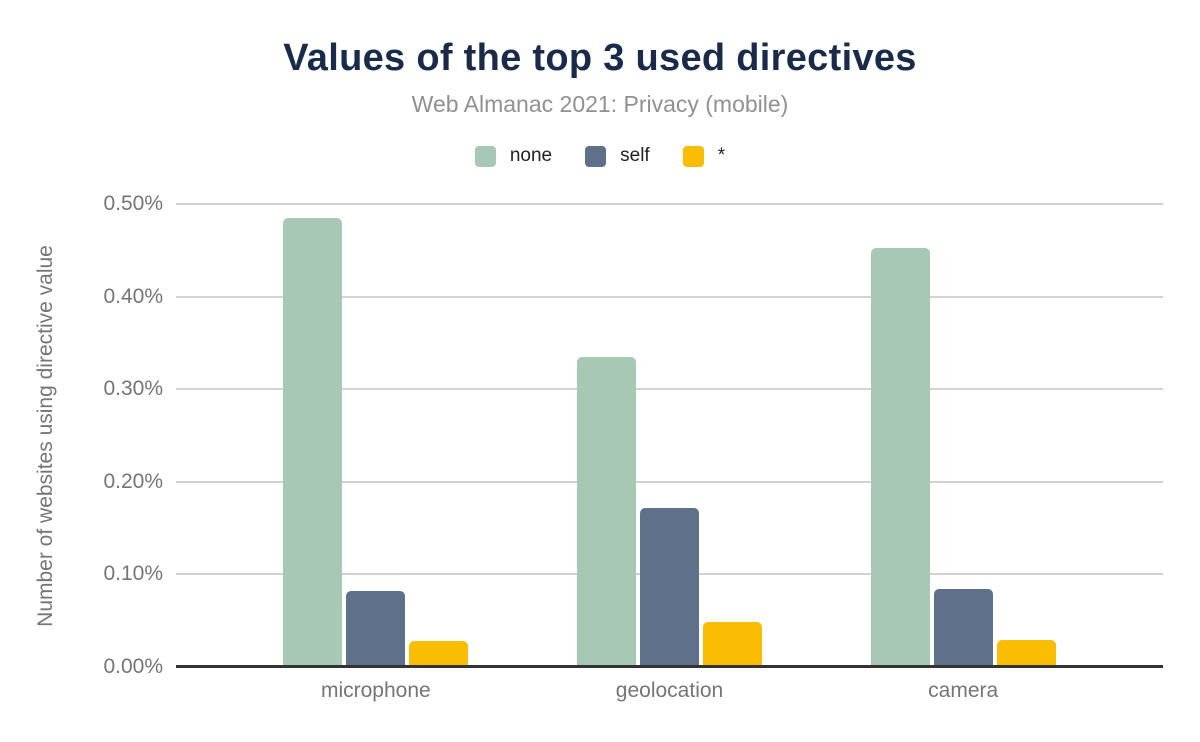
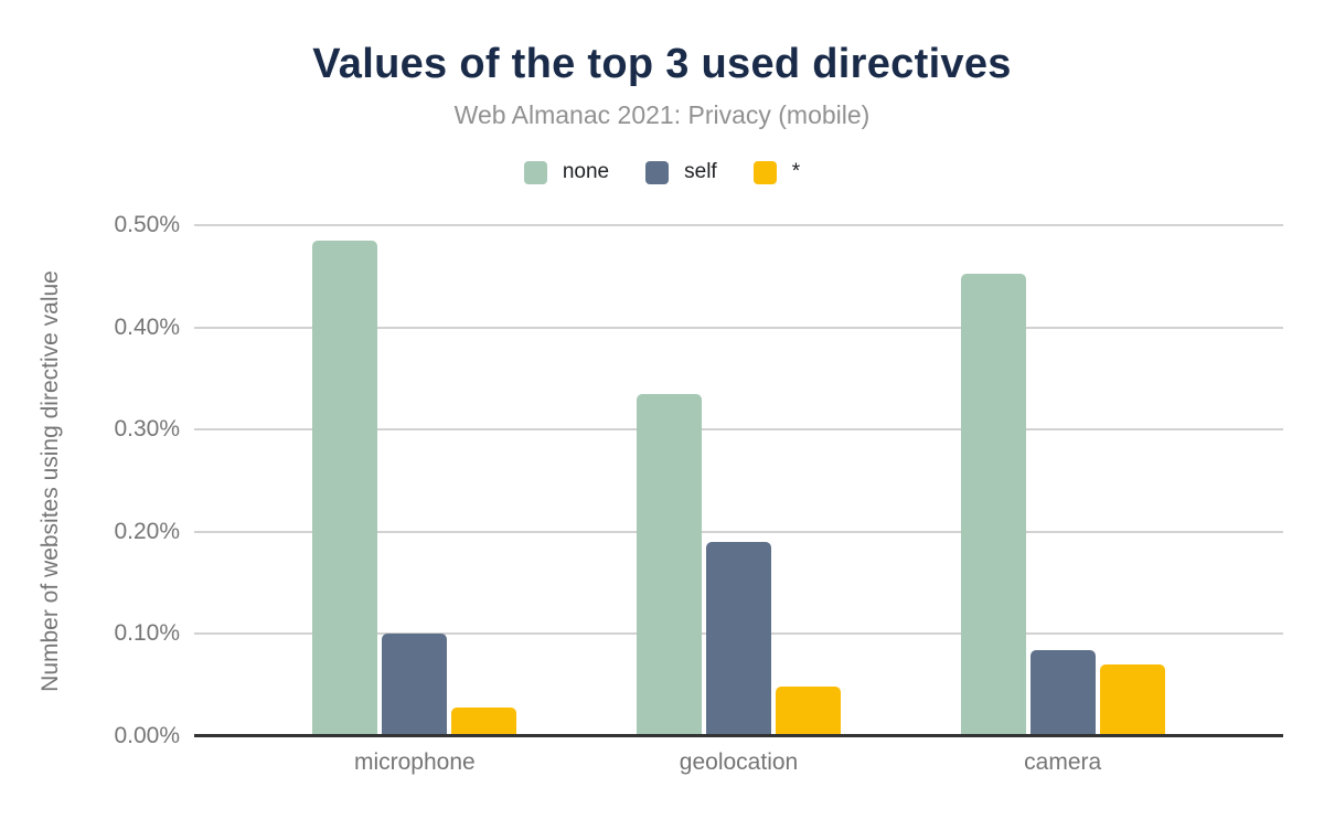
self/microphone: 0.08% -> 0.10%
self/geolocation: 0.17% -> 0.19%
*/camera: 0.03% -> 0.07%
